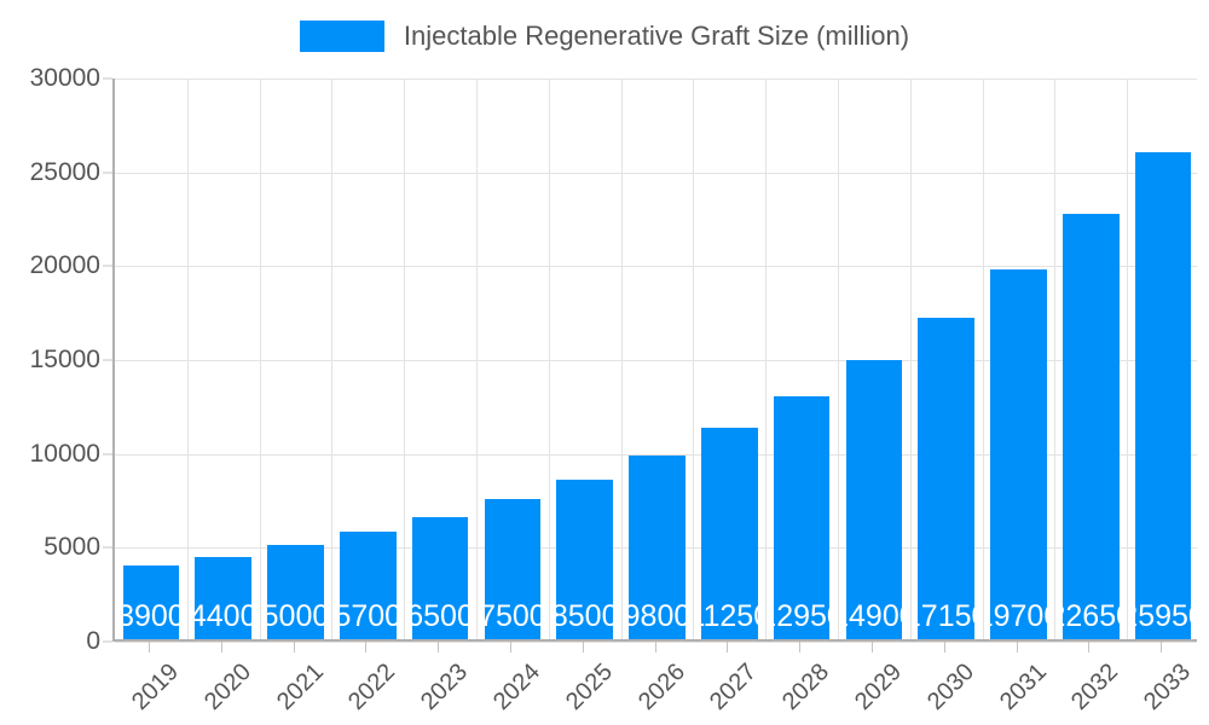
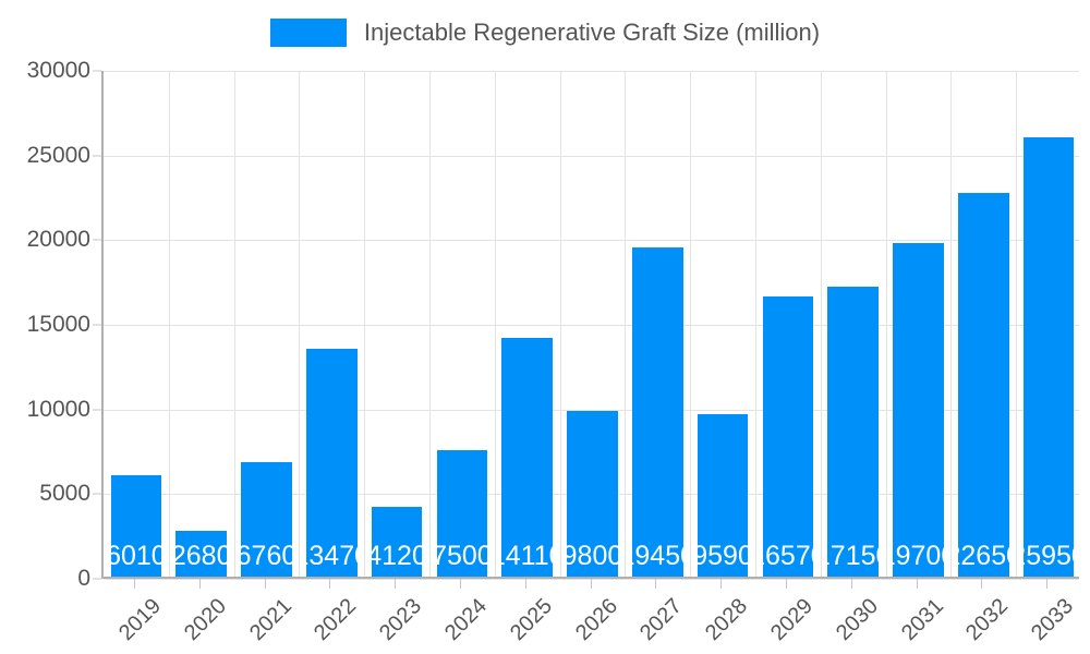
2019: 3900 -> 6010
2020: 4400 -> 2680
2021: 5000 -> 6760
2022: 5700 -> 13470
2023: 6500 -> 4120
2025: 8500 -> 14110
2027: 11250 -> 19450
2028: 12950 -> 9590
2029: 14900 -> 16570
